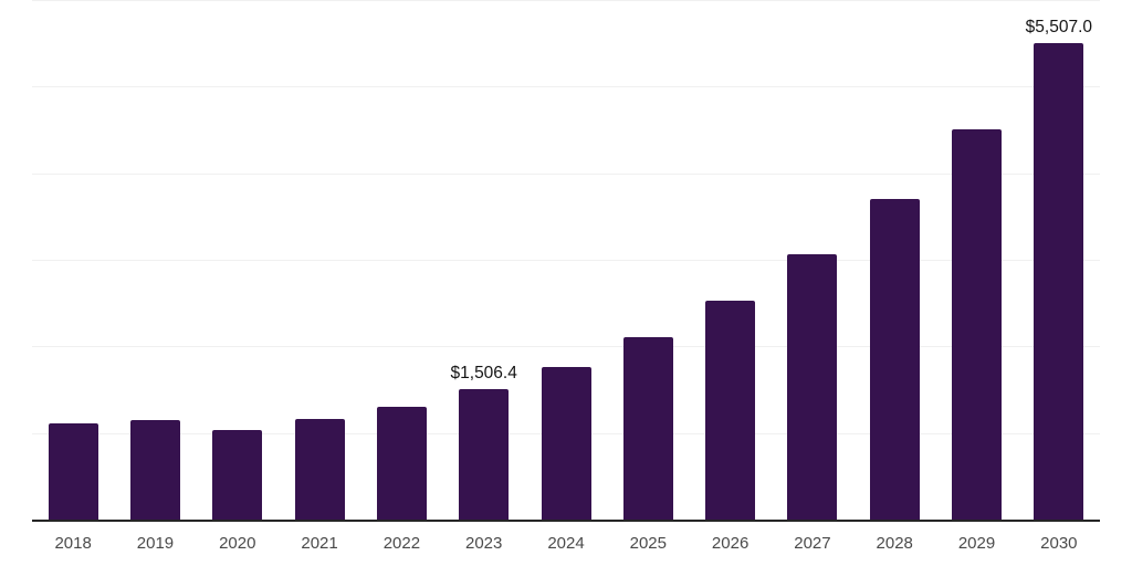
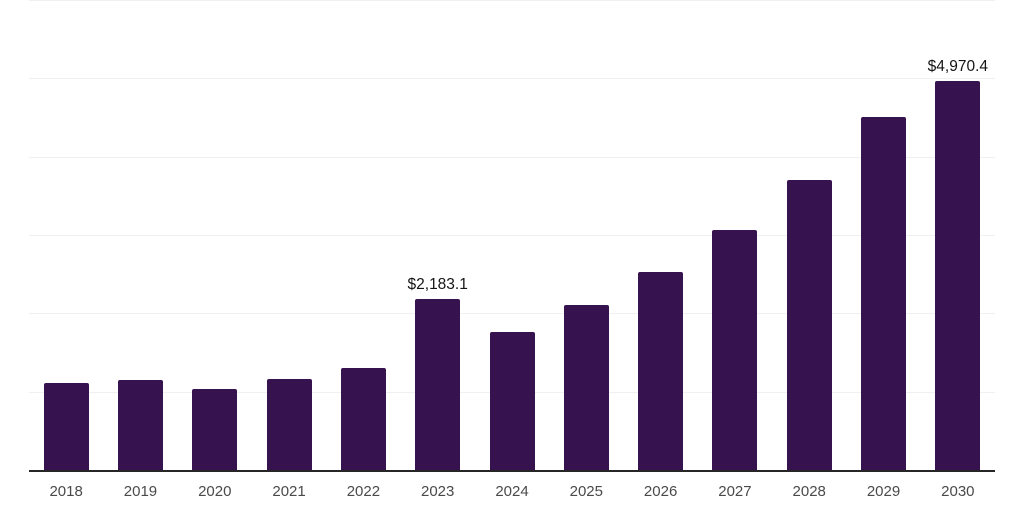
2023: $1,506.4 -> $2,183.1
2030: $5,507.0 -> $4,970.4
